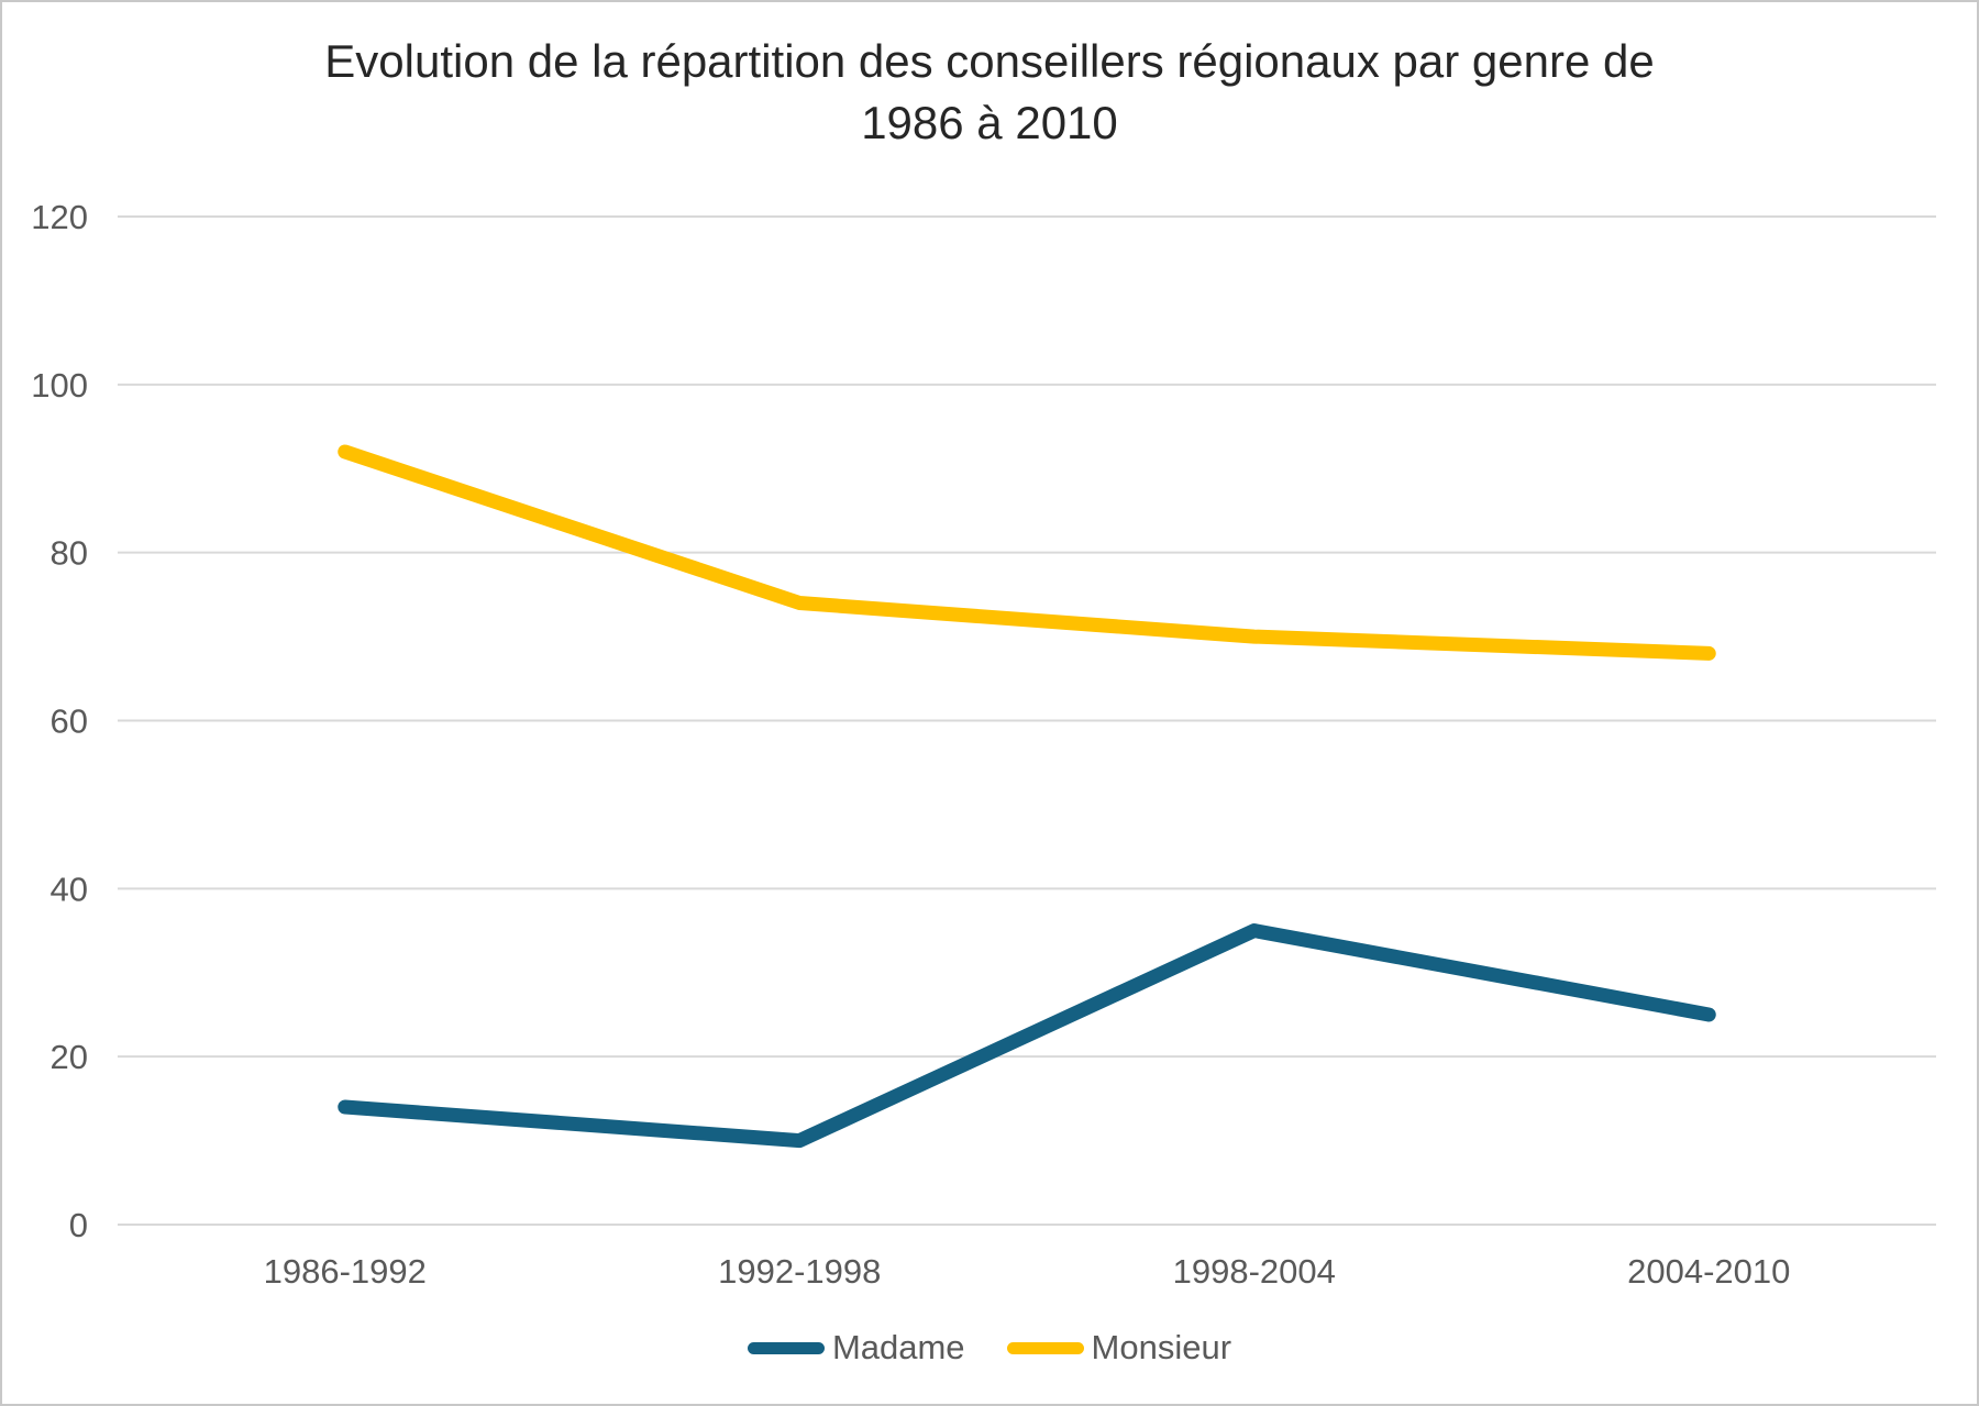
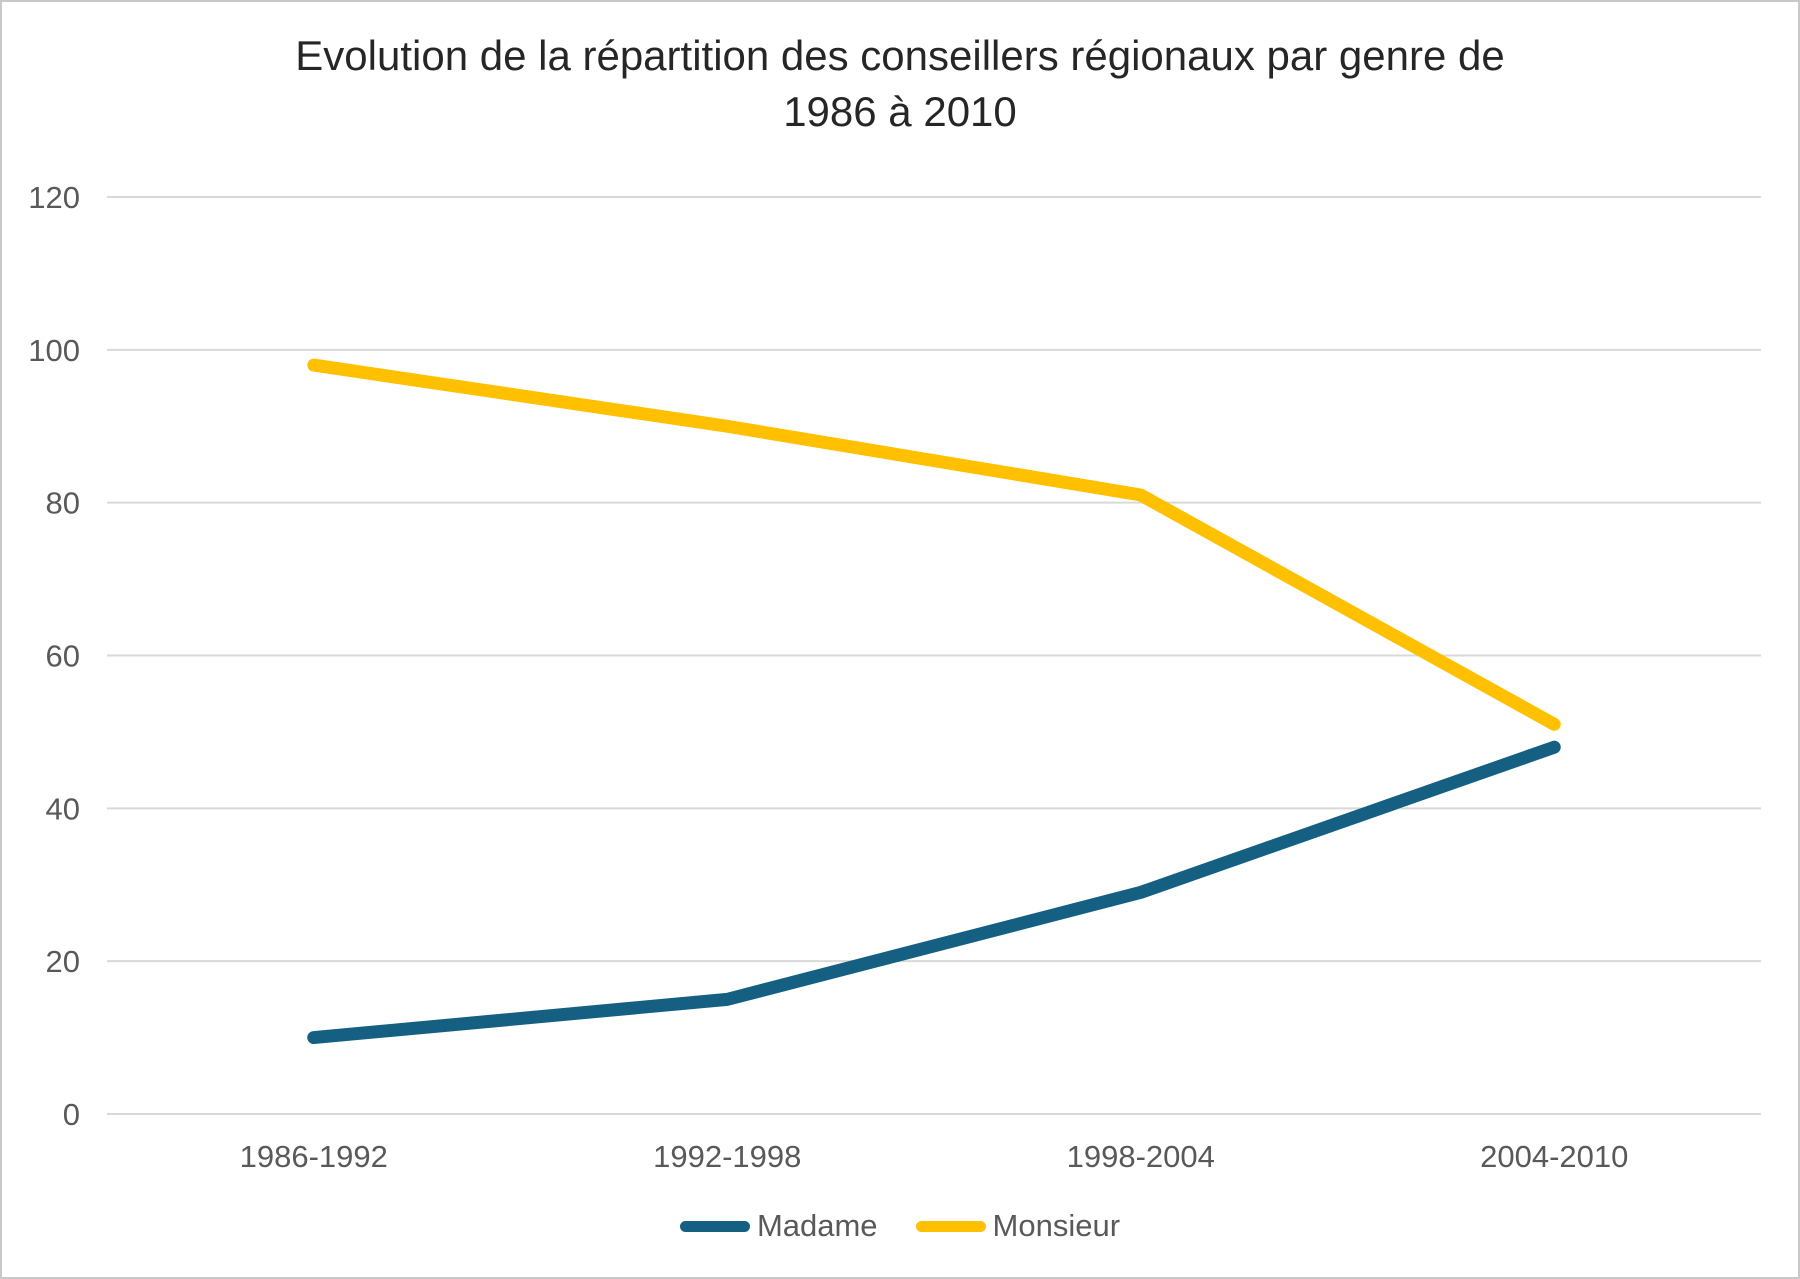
Madame/1986-1992: 14 -> 10
Monsieur/1986-1992: 92 -> 98
Madame/1992-1998: 10 -> 15
Monsieur/1992-1998: 74 -> 90
Madame/1998-2004: 35 -> 29
Monsieur/1998-2004: 70 -> 81
Madame/2004-2010: 25 -> 48
Monsieur/2004-2010: 68 -> 51
